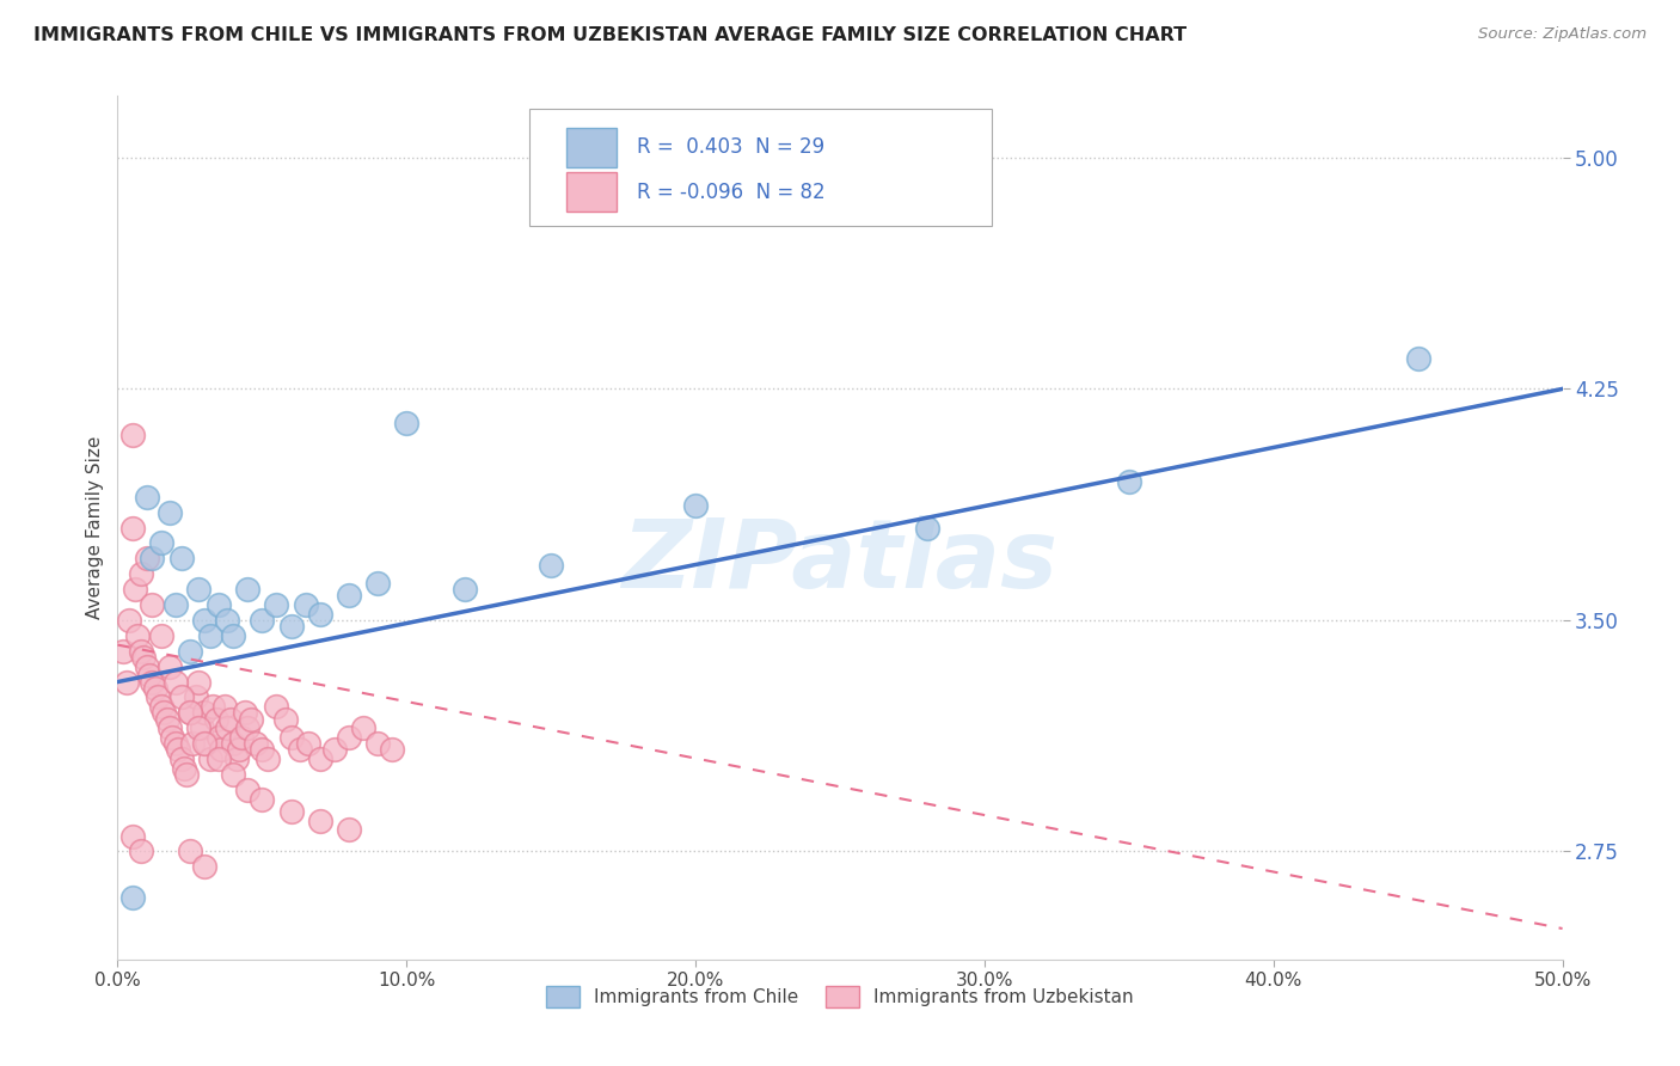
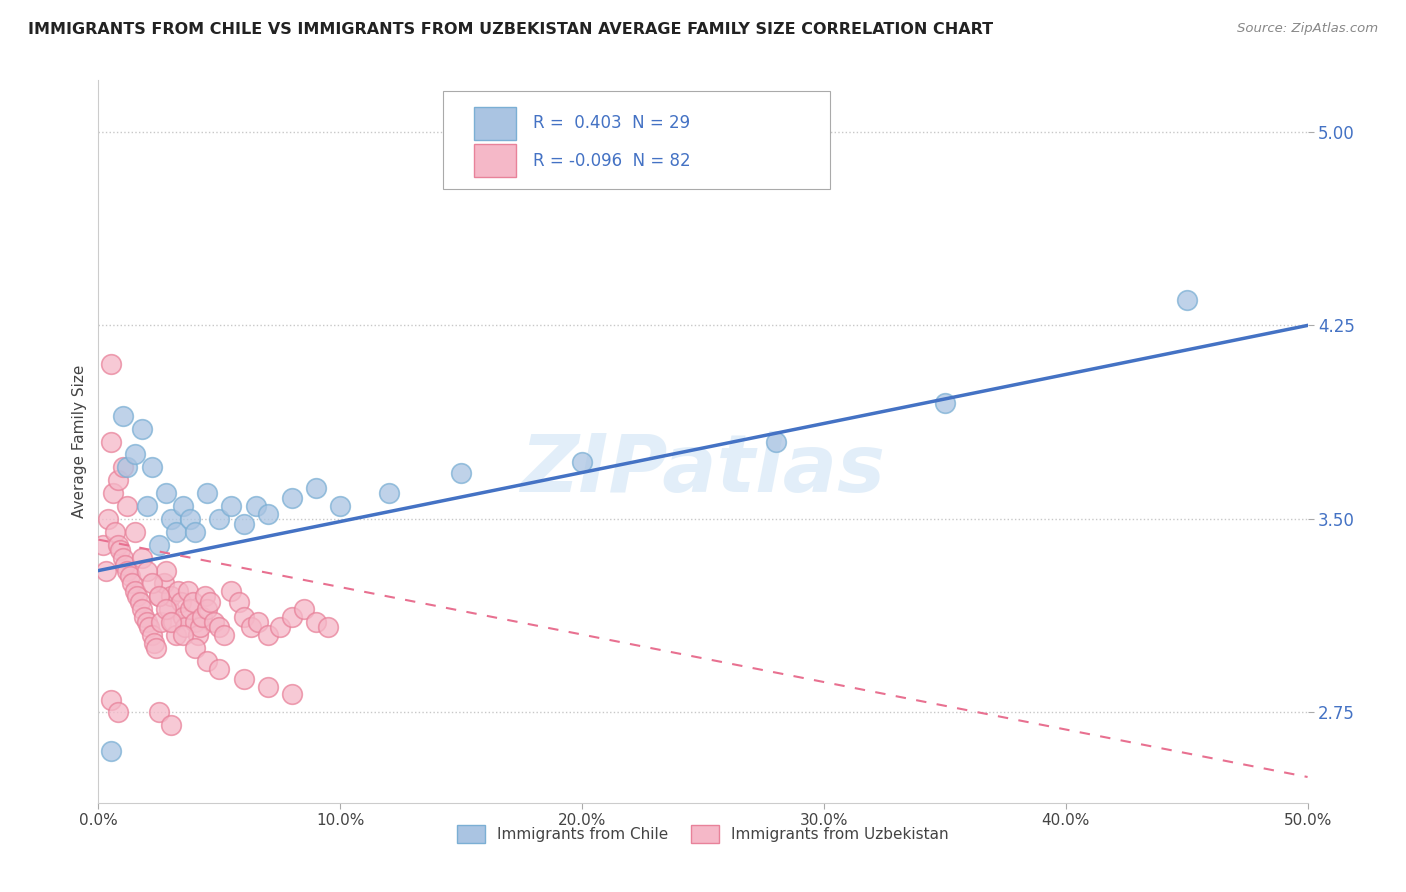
Immigrants from Chile/10.0%: 4.14 -> 3.55
Immigrants from Chile/20.0%: 3.87 -> 3.72
